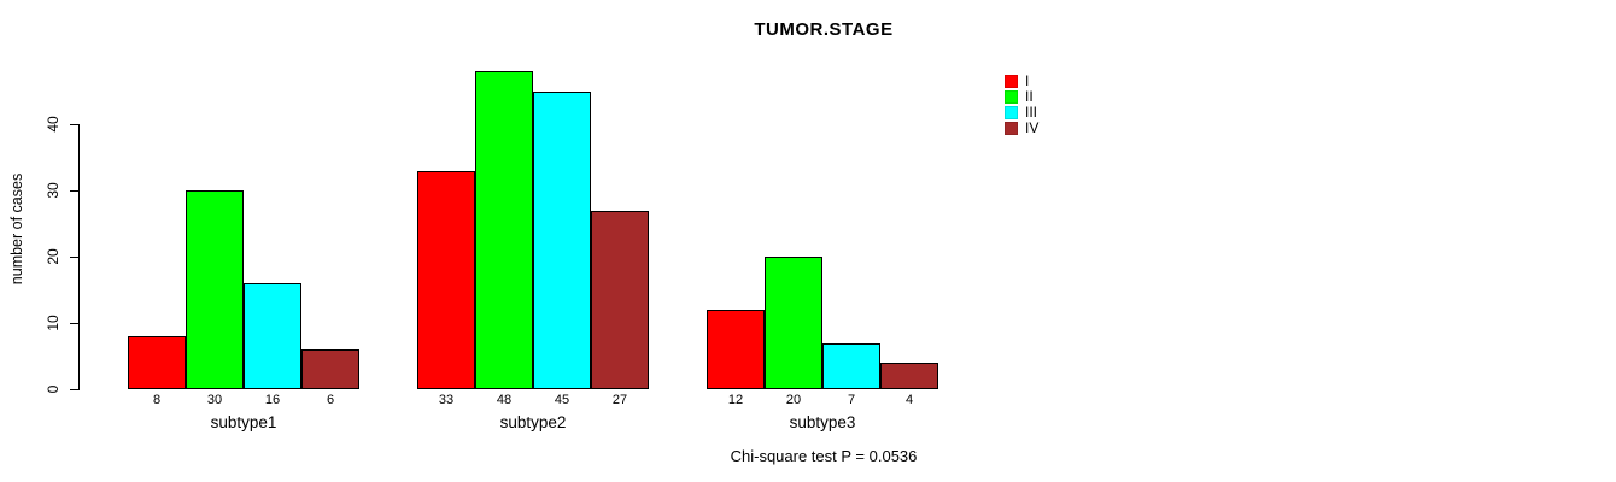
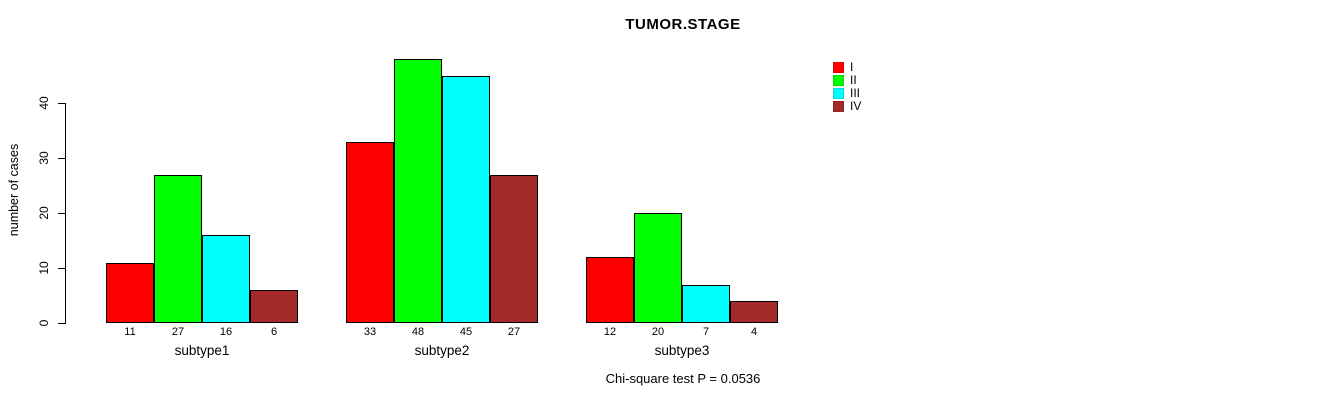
I/subtype1: 8 -> 11
II/subtype1: 30 -> 27
